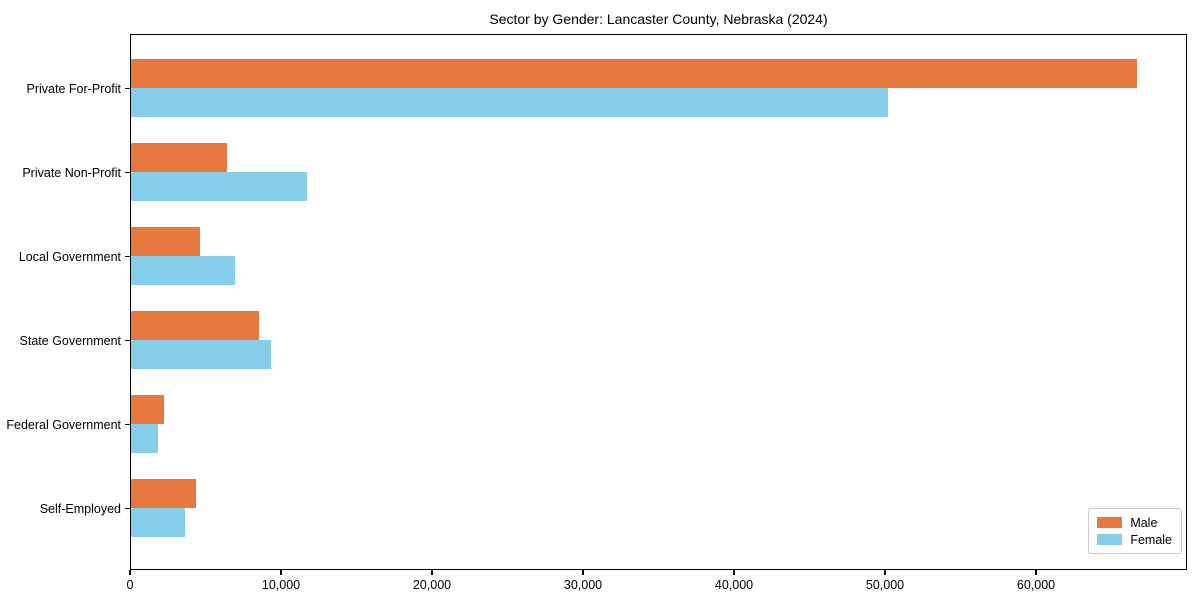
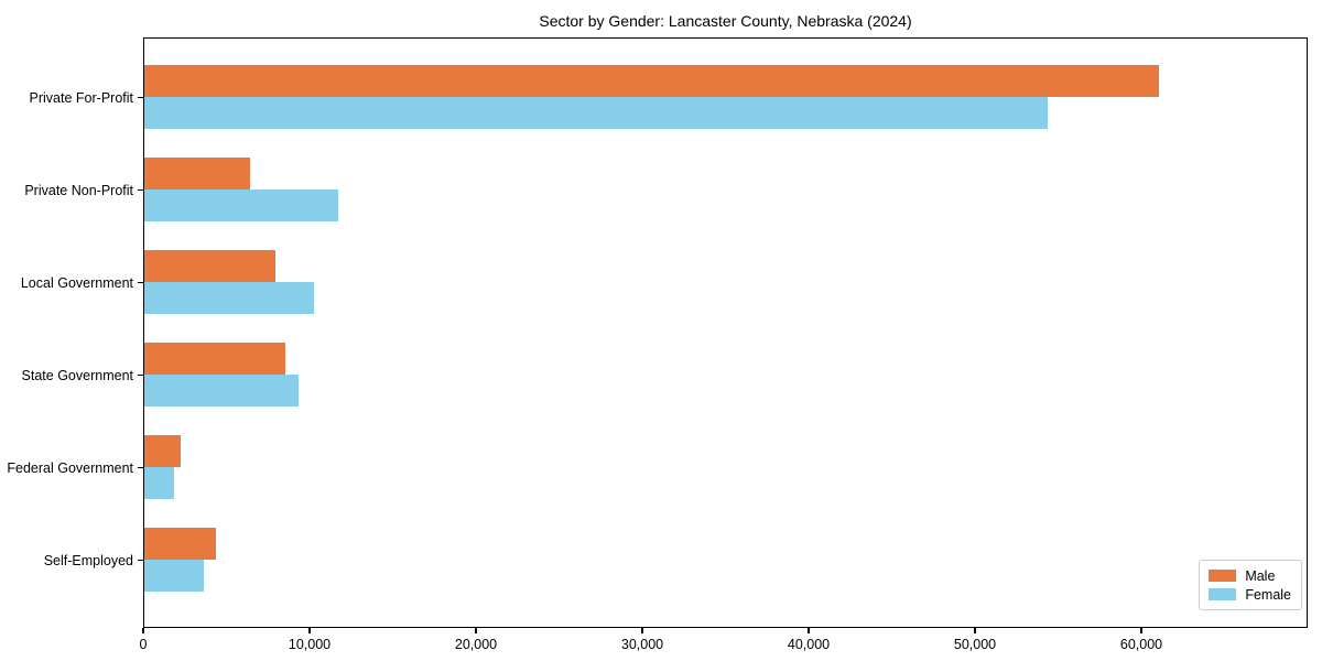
Male/Private For-Profit: 66600 -> 61000
Female/Private For-Profit: 50100 -> 54300
Male/Local Government: 4600 -> 7900
Female/Local Government: 6900 -> 10200
